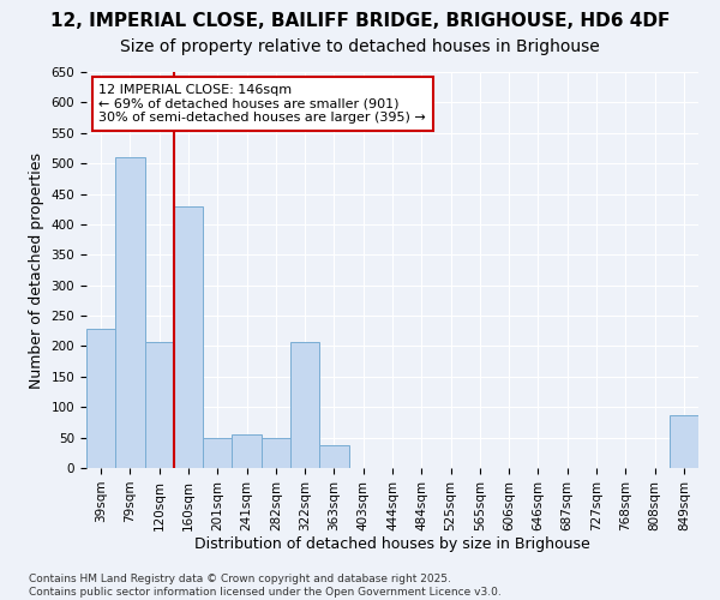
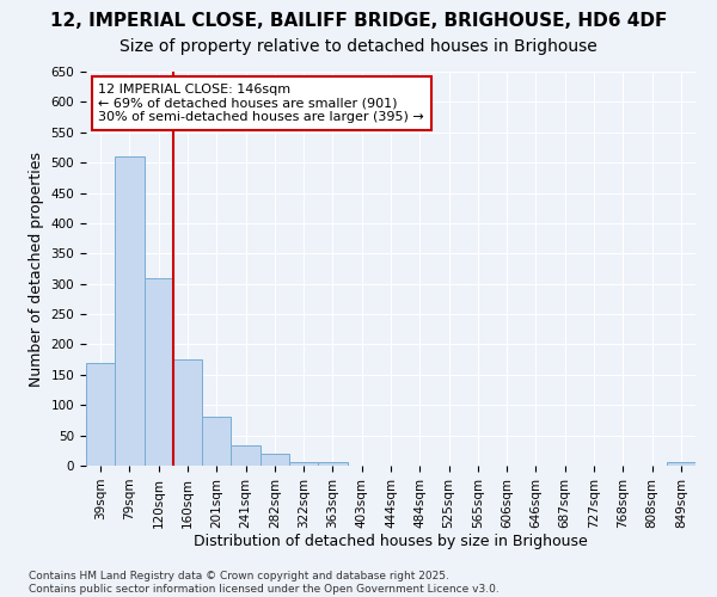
39sqm: 228 -> 170
120sqm: 206 -> 310
160sqm: 430 -> 175
201sqm: 50 -> 80
241sqm: 56 -> 33
282sqm: 50 -> 20
322sqm: 206 -> 5
363sqm: 38 -> 5
849sqm: 86 -> 5
